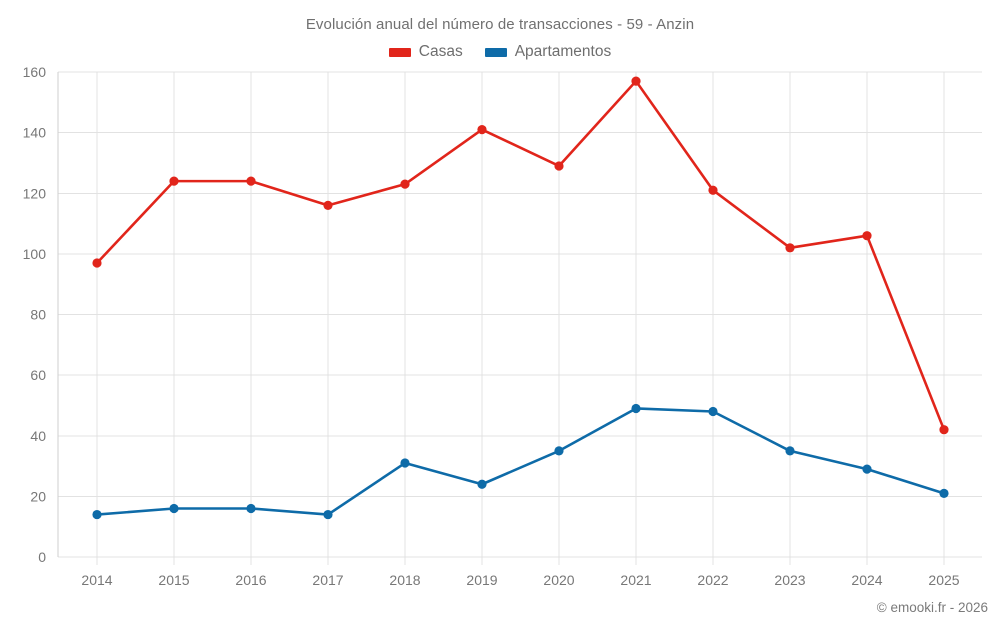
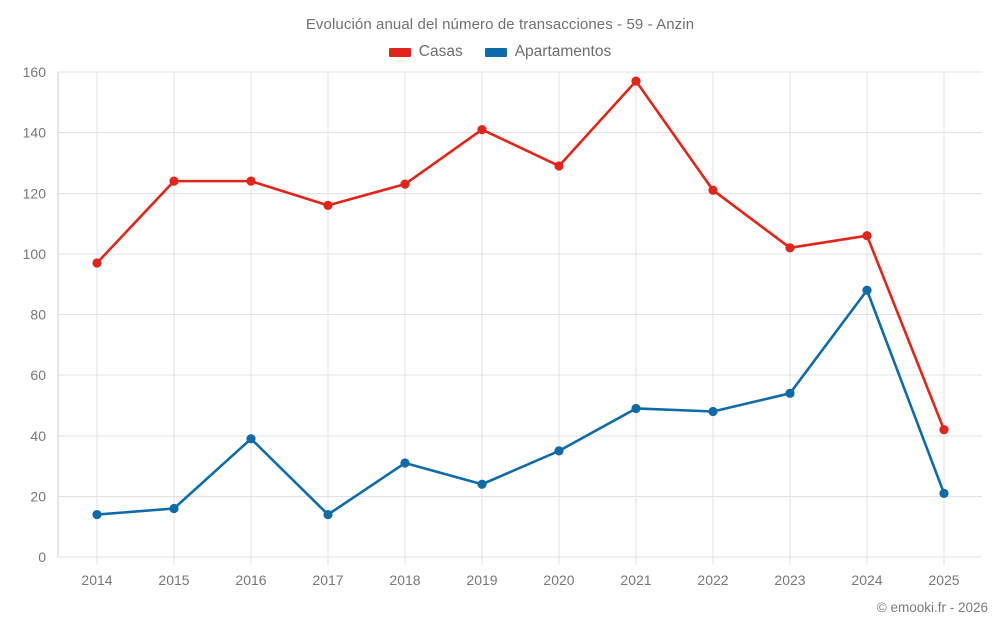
Apartamentos/2016: 16 -> 39
Apartamentos/2023: 35 -> 54
Apartamentos/2024: 29 -> 88
